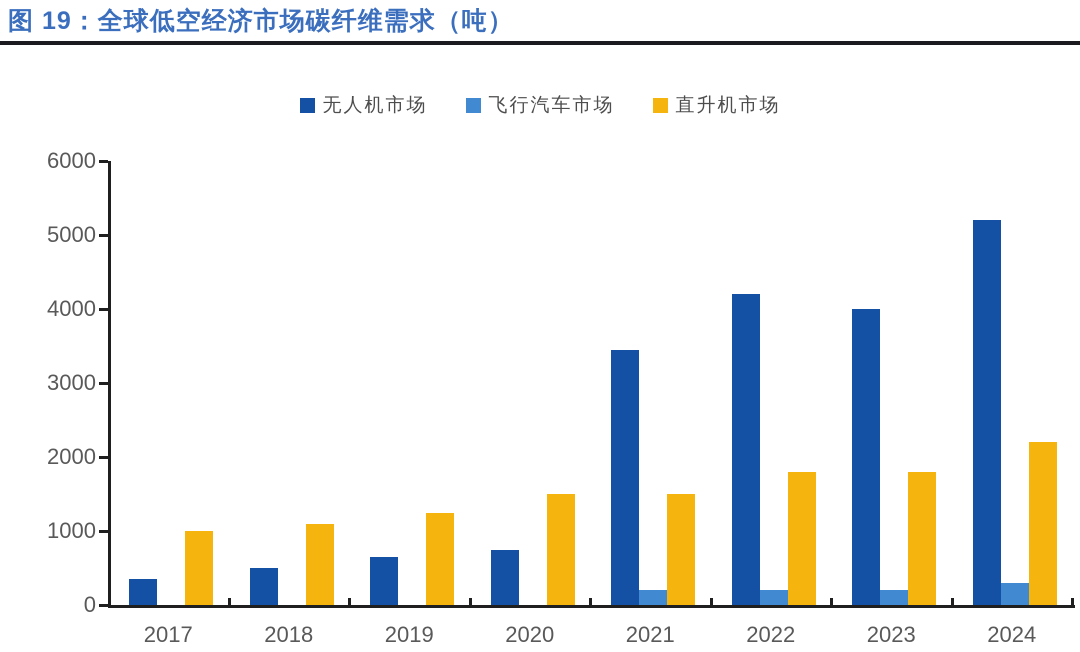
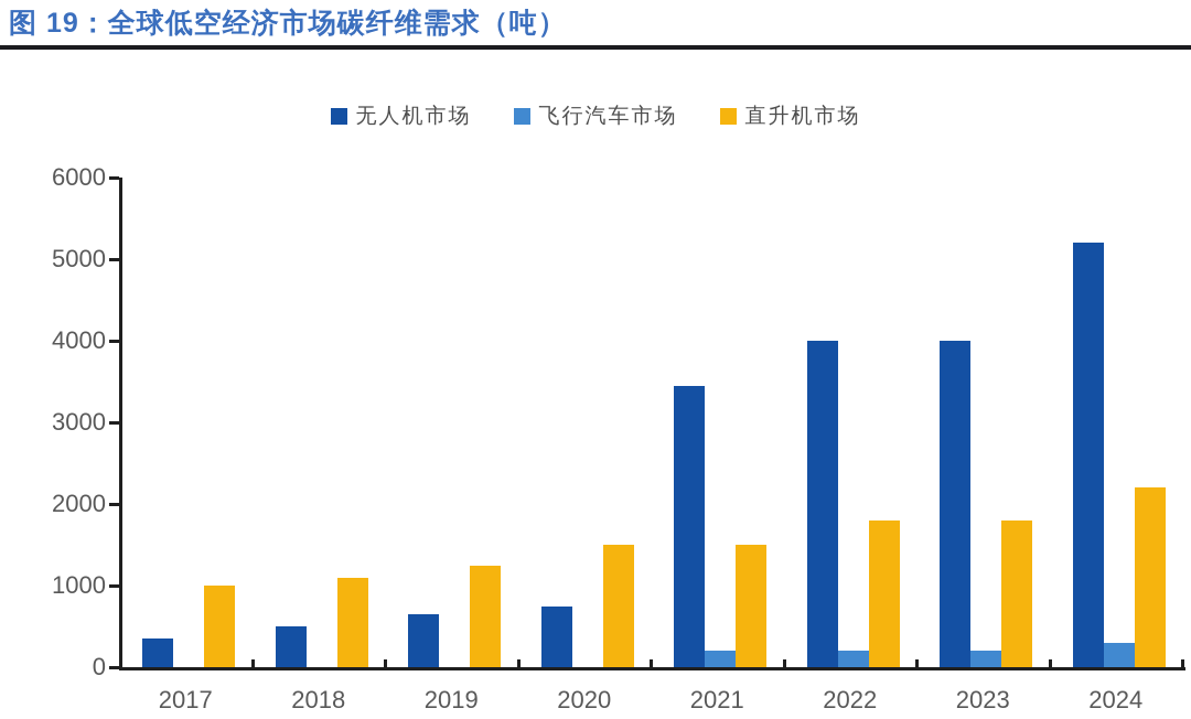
无人机市场/2022: 4200 -> 4000
